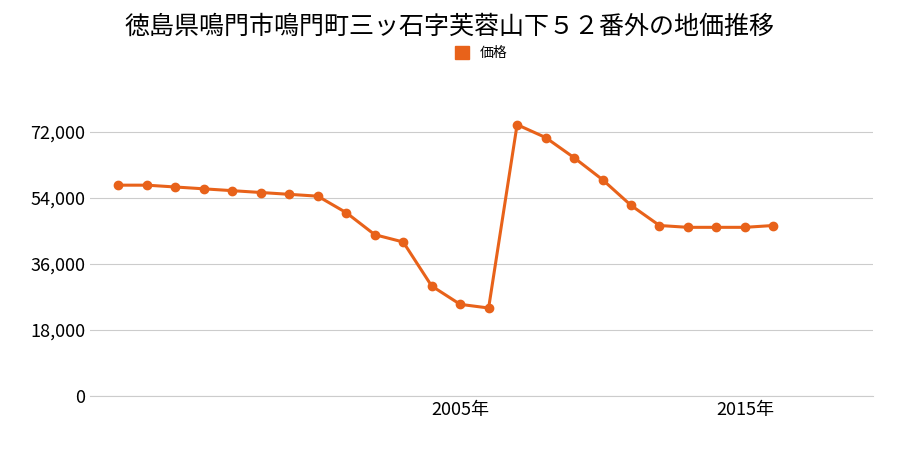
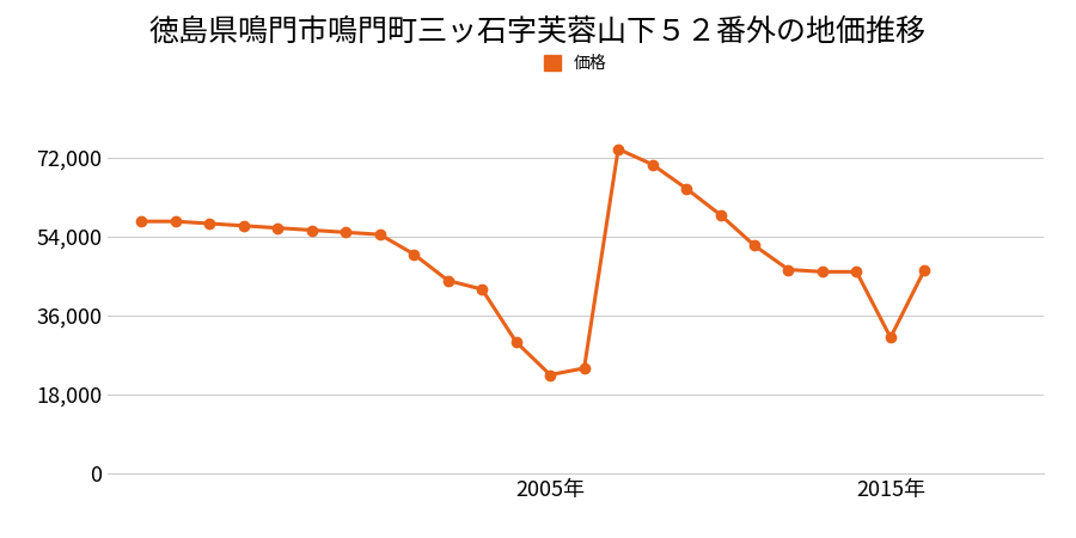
2005年: 25,000 -> 22,500
2015年: 46,000 -> 31,000
